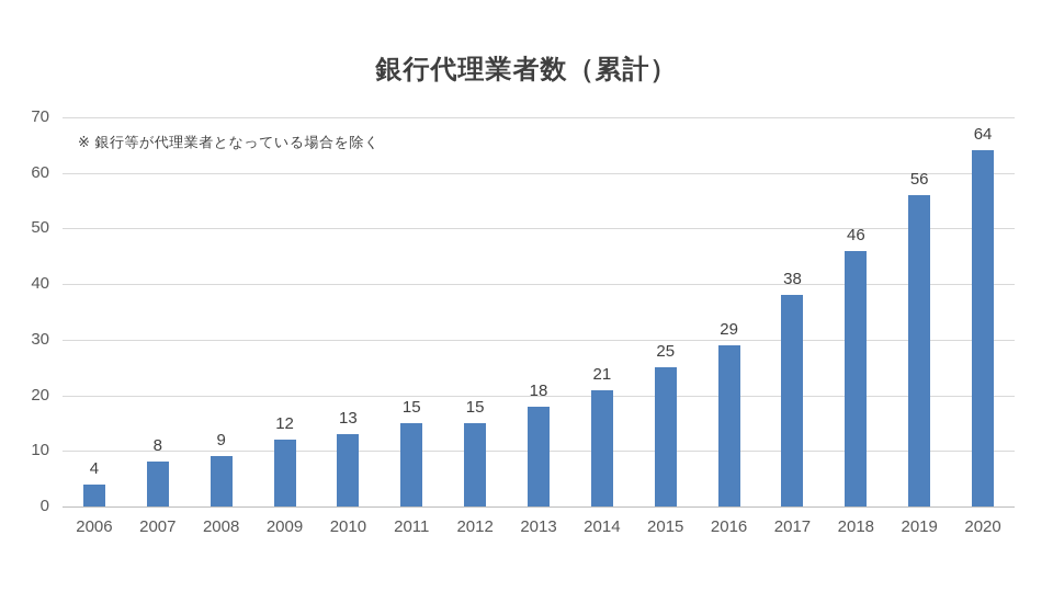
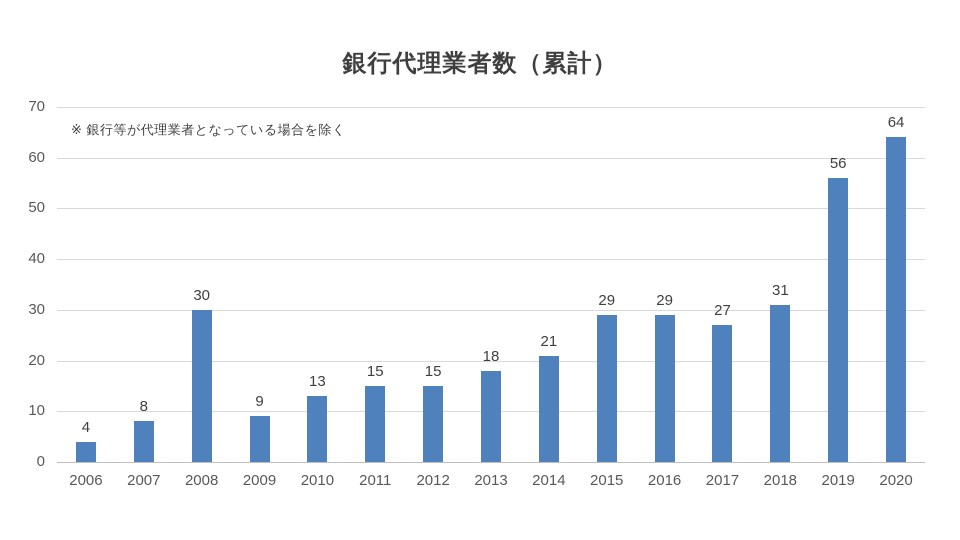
2008: 9 -> 30
2009: 12 -> 9
2015: 25 -> 29
2017: 38 -> 27
2018: 46 -> 31
